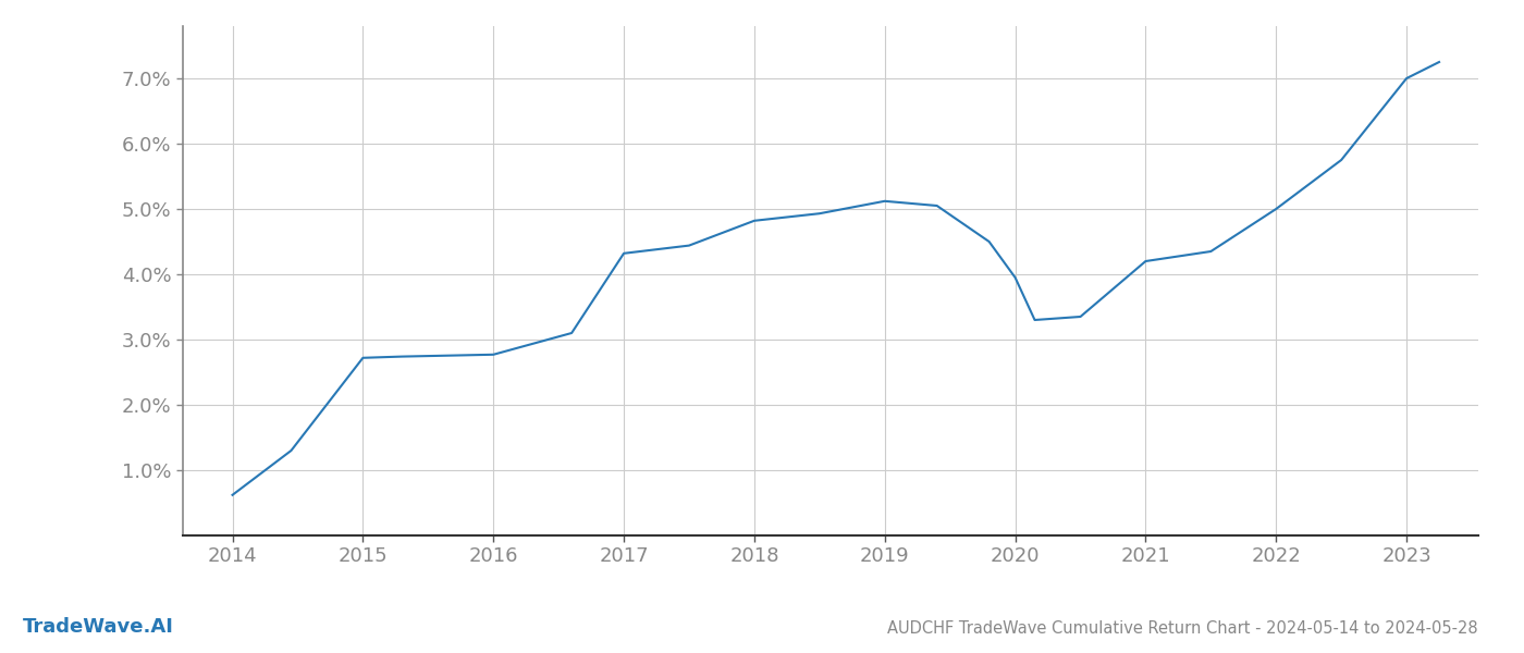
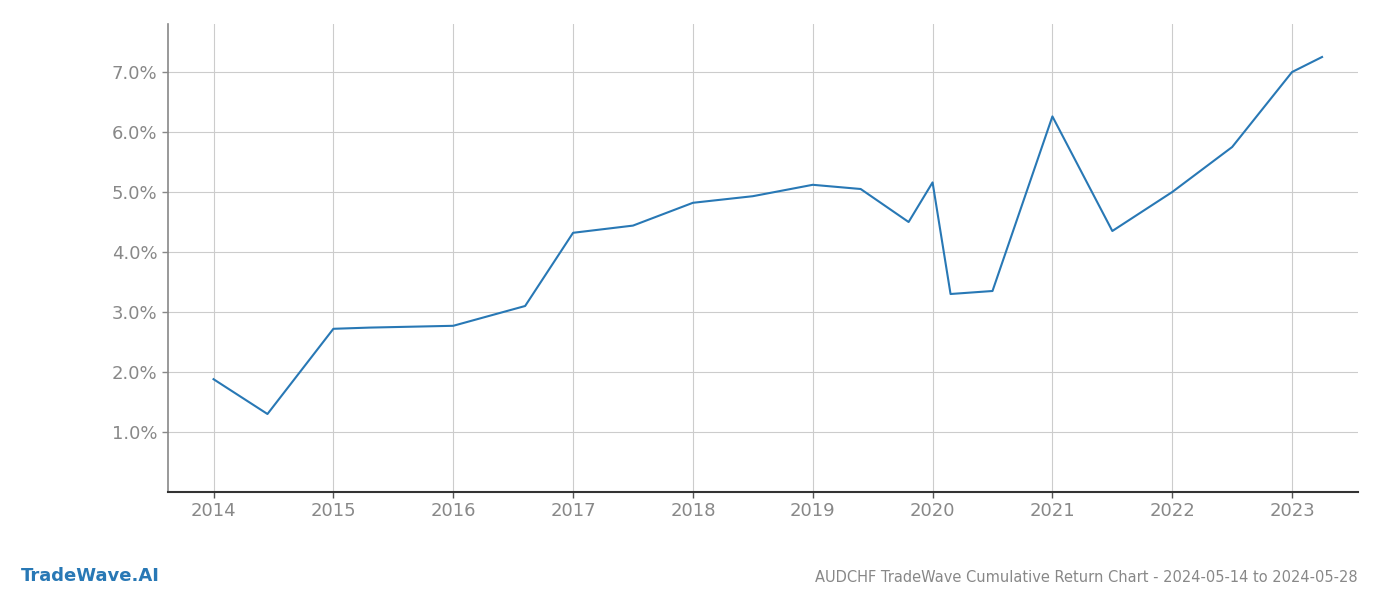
2014: 0.62% -> 1.88%
2020: 3.95% -> 5.16%
2021: 4.20% -> 6.26%
